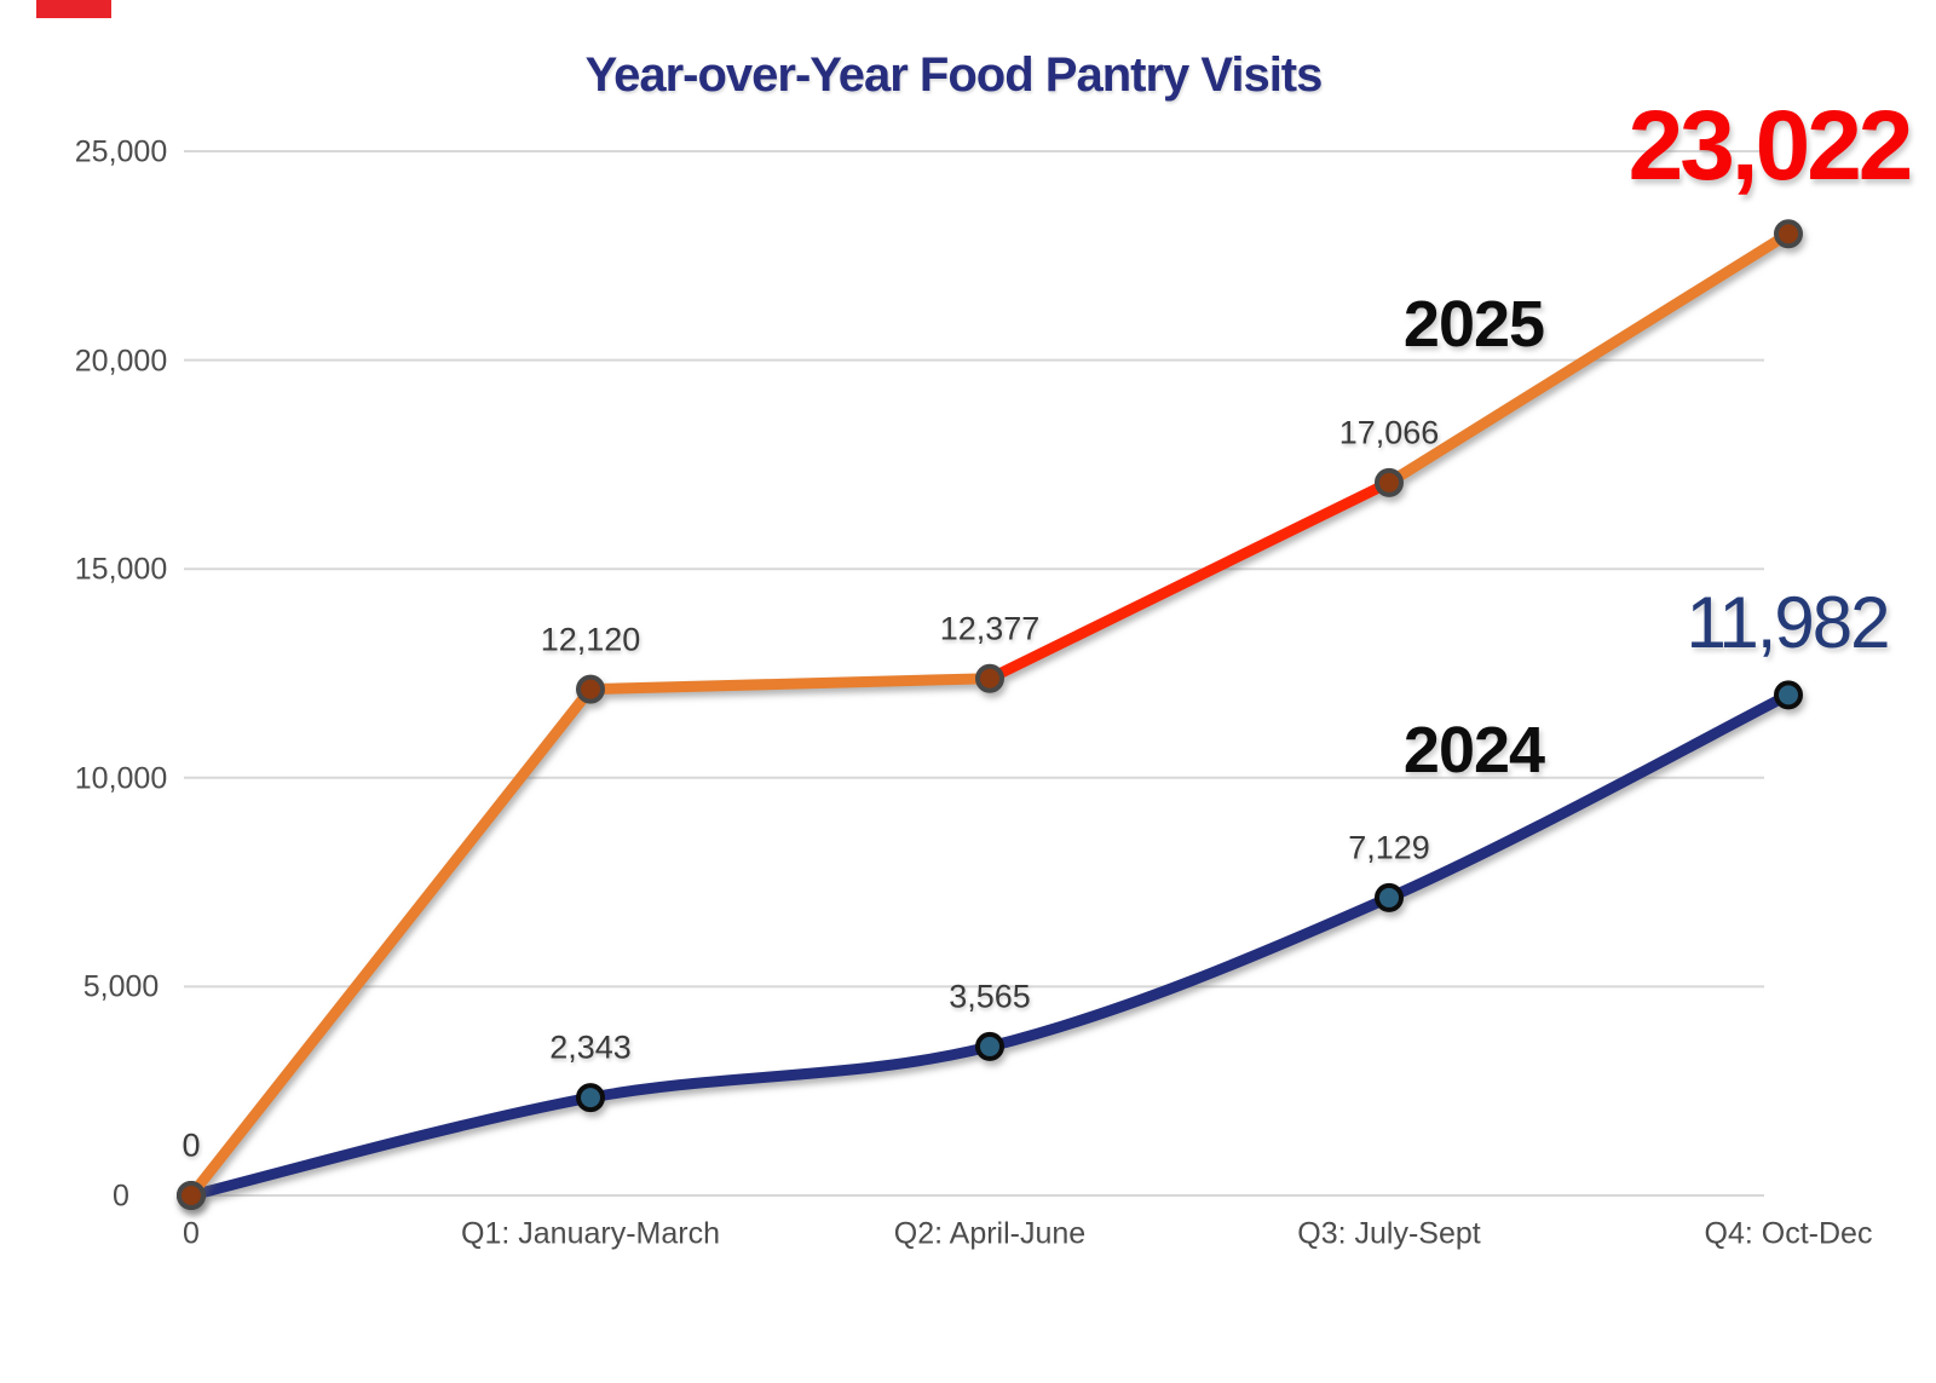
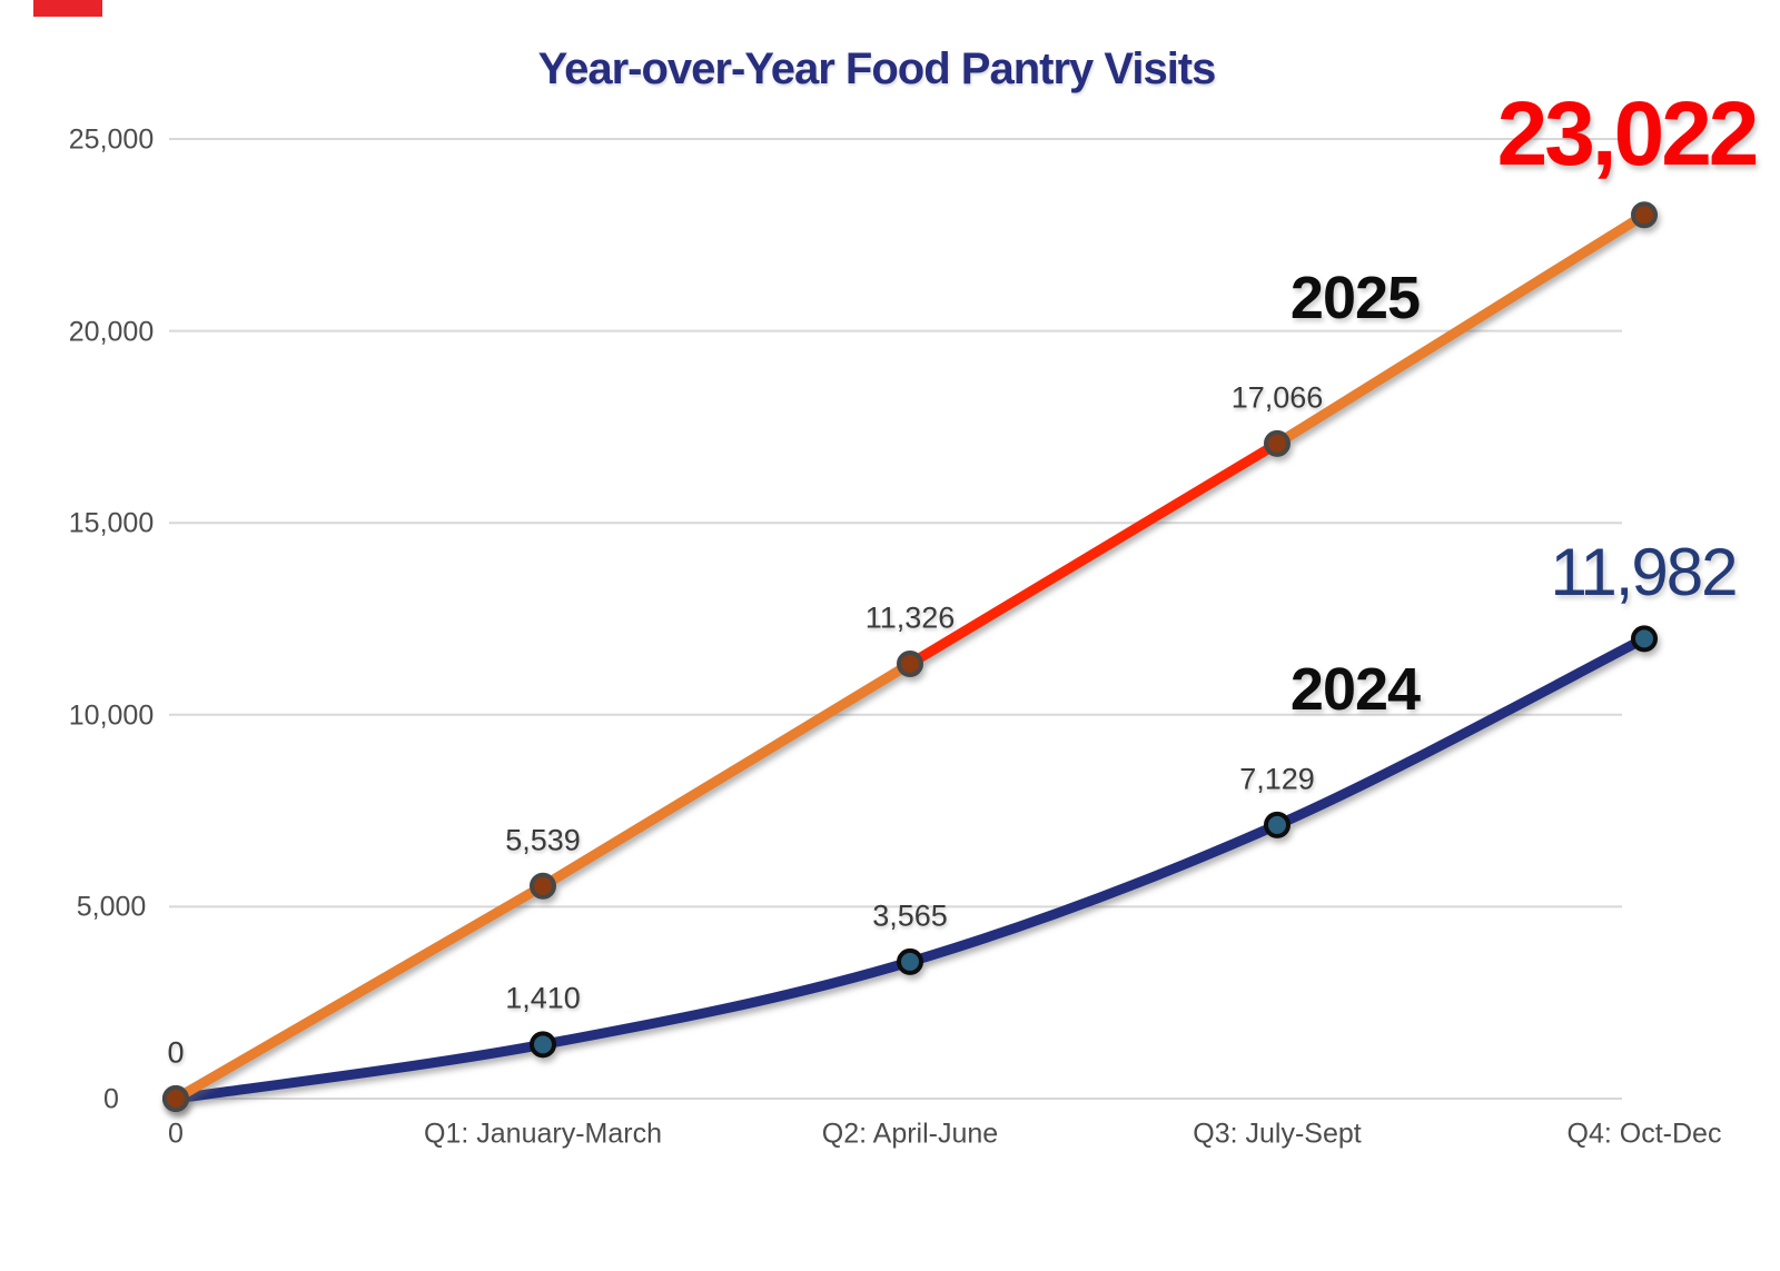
2025/Q1: January-March: 12,120 -> 5,539
2024/Q1: January-March: 2,343 -> 1,410
2025/Q2: April-June: 12,377 -> 11,326
